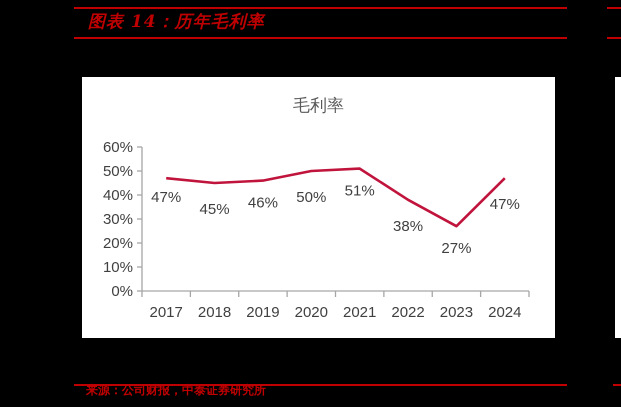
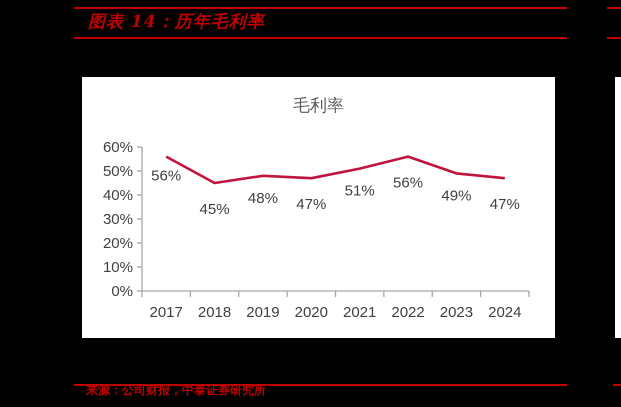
2017: 47% -> 56%
2019: 46% -> 48%
2020: 50% -> 47%
2022: 38% -> 56%
2023: 27% -> 49%
